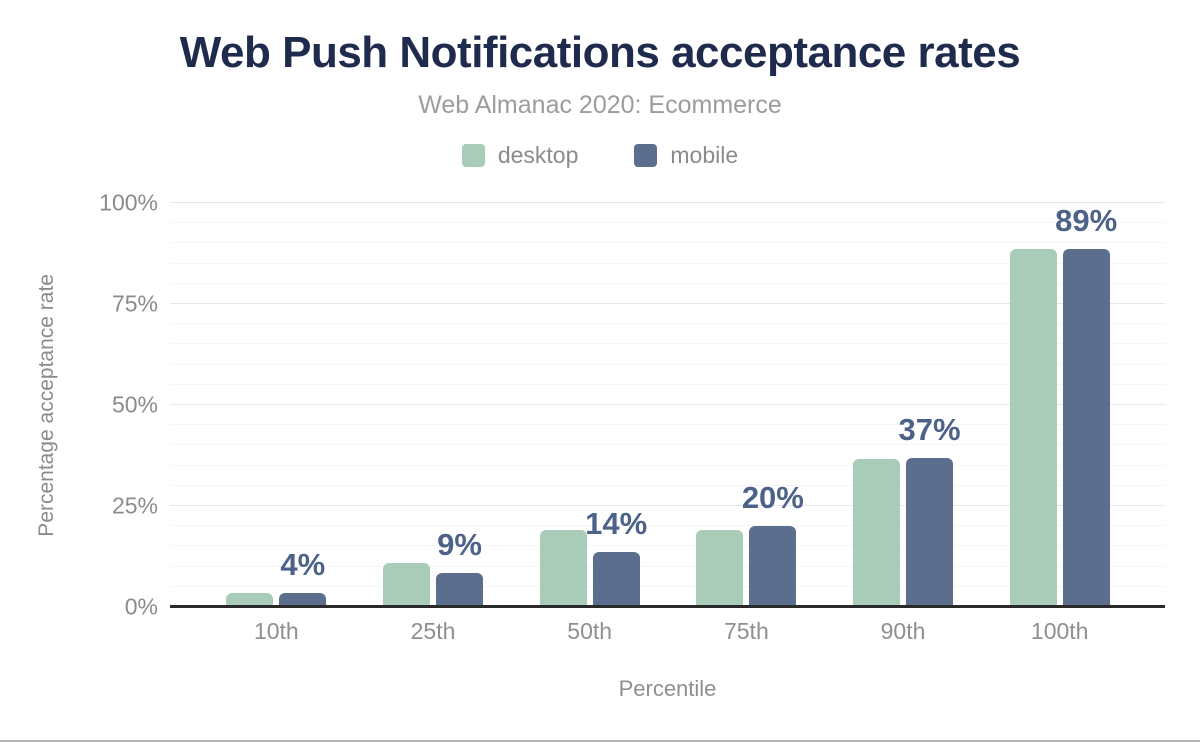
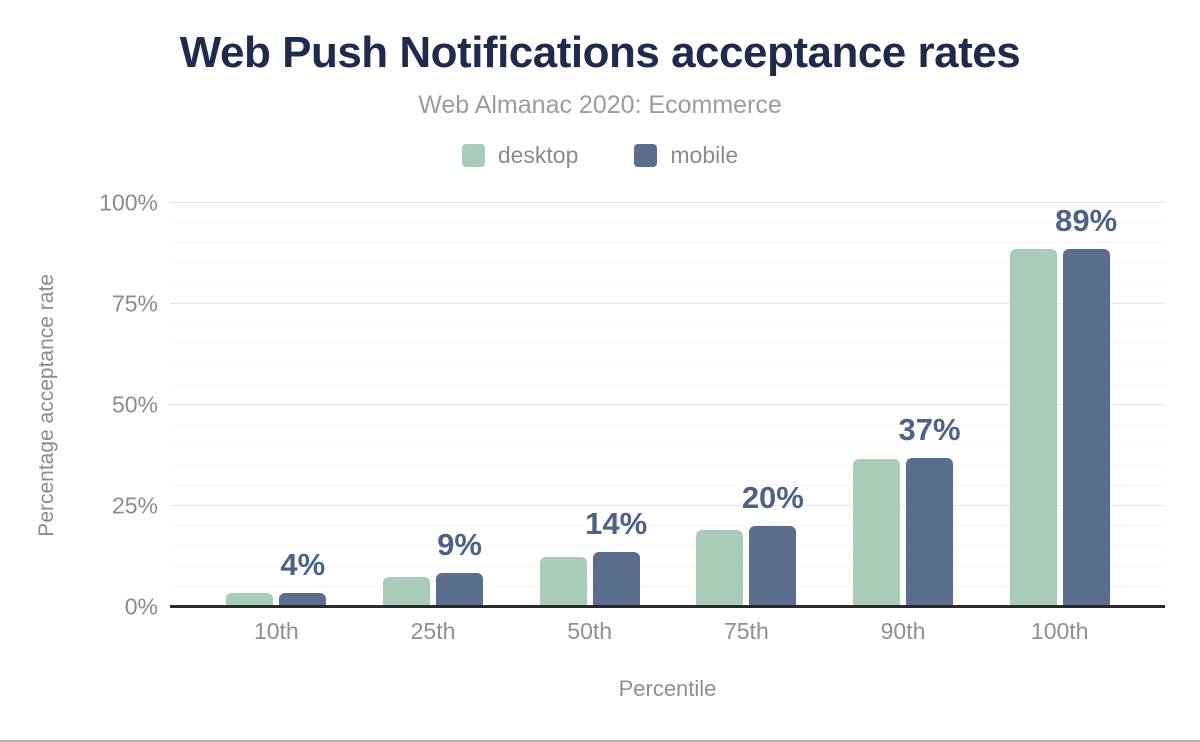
desktop/25th: 11% -> 8%
desktop/50th: 19% -> 12%
